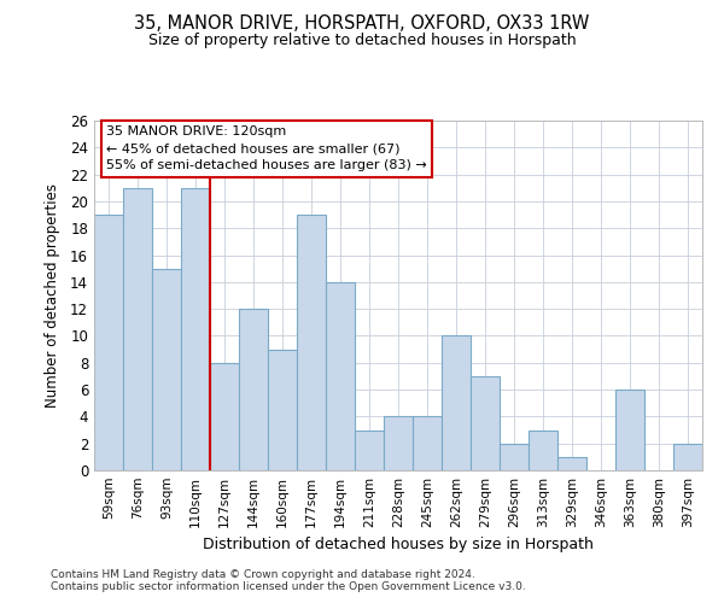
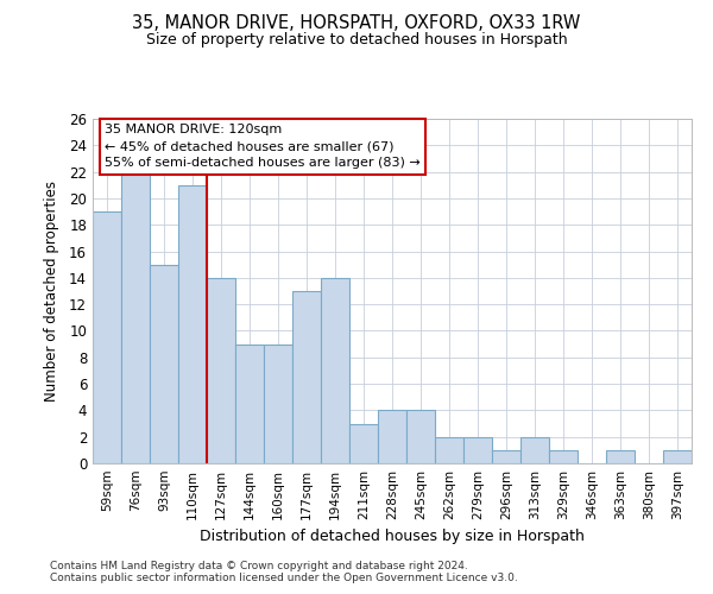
76sqm: 21 -> 22
127sqm: 8 -> 14
144sqm: 12 -> 9
177sqm: 19 -> 13
262sqm: 10 -> 2
279sqm: 7 -> 2
296sqm: 2 -> 1
313sqm: 3 -> 2
363sqm: 6 -> 1
397sqm: 2 -> 1
